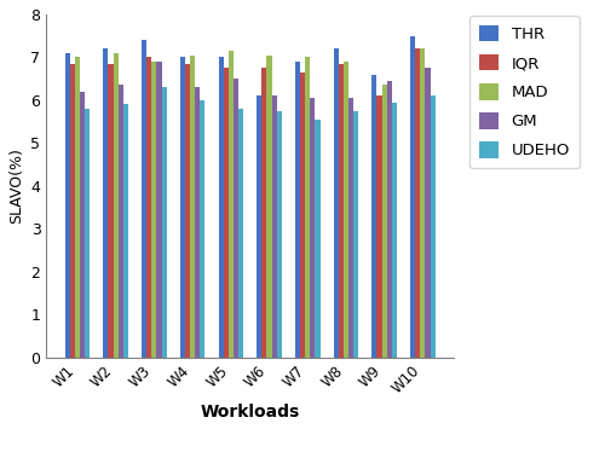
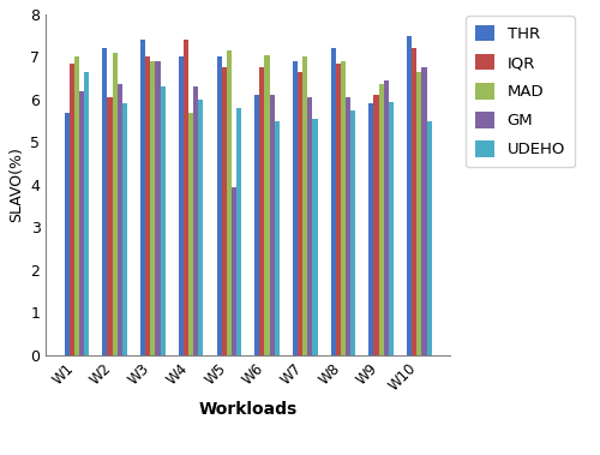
THR/W1: 7.1 -> 5.7
UDEHO/W1: 5.80 -> 6.65
IQR/W2: 6.85 -> 6.05
IQR/W4: 6.85 -> 7.40
MAD/W4: 7.05 -> 5.70
GM/W5: 6.50 -> 3.95
UDEHO/W6: 5.75 -> 5.50
THR/W9: 6.6 -> 5.9
MAD/W10: 7.20 -> 6.65
UDEHO/W10: 6.10 -> 5.50
